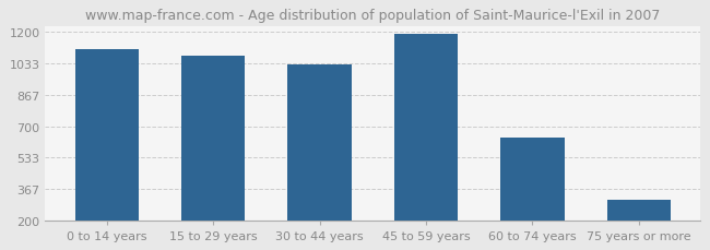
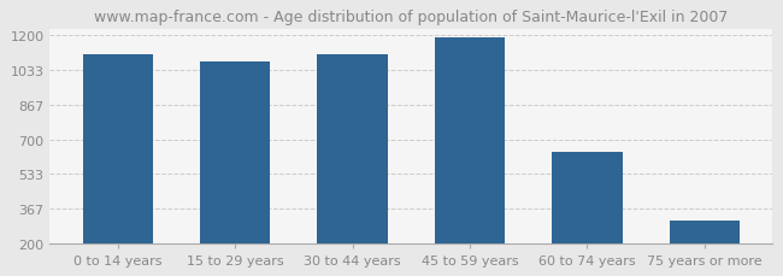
30 to 44 years: 1030 -> 1110
